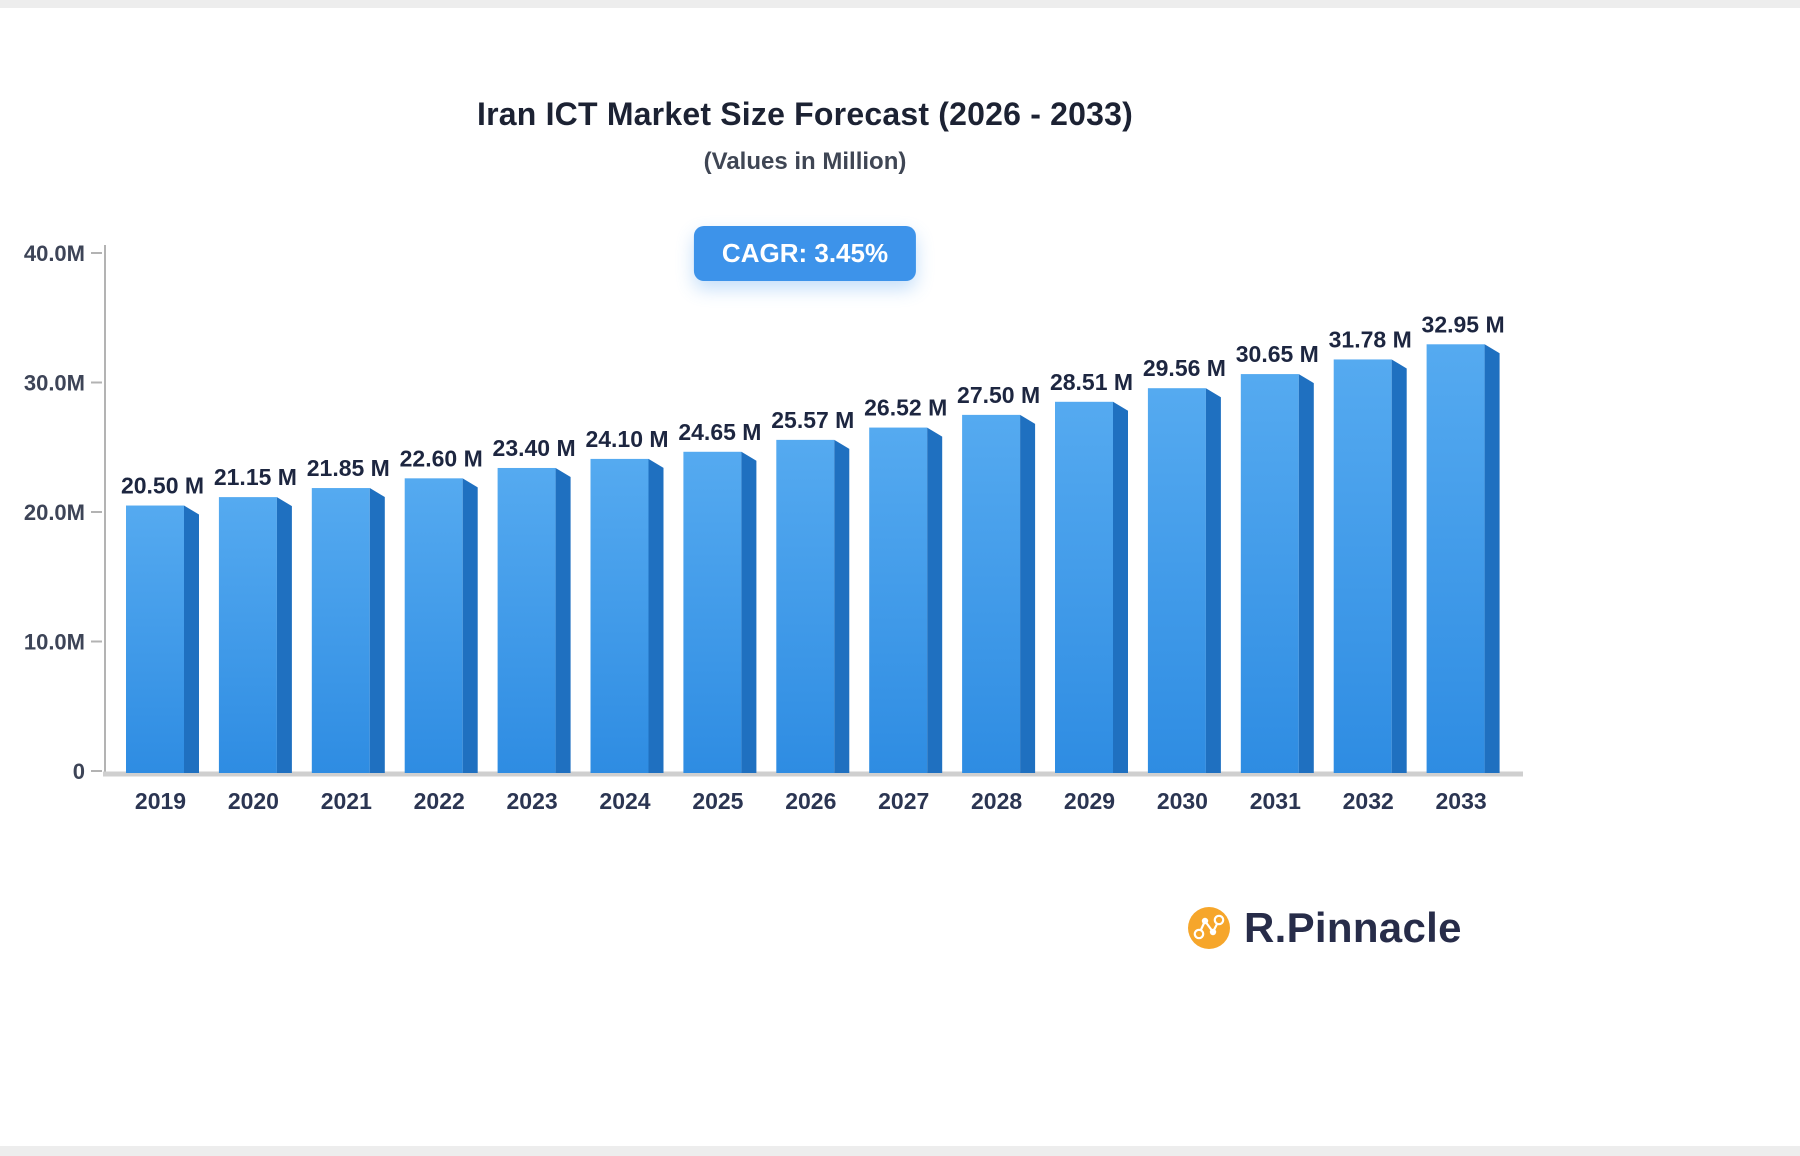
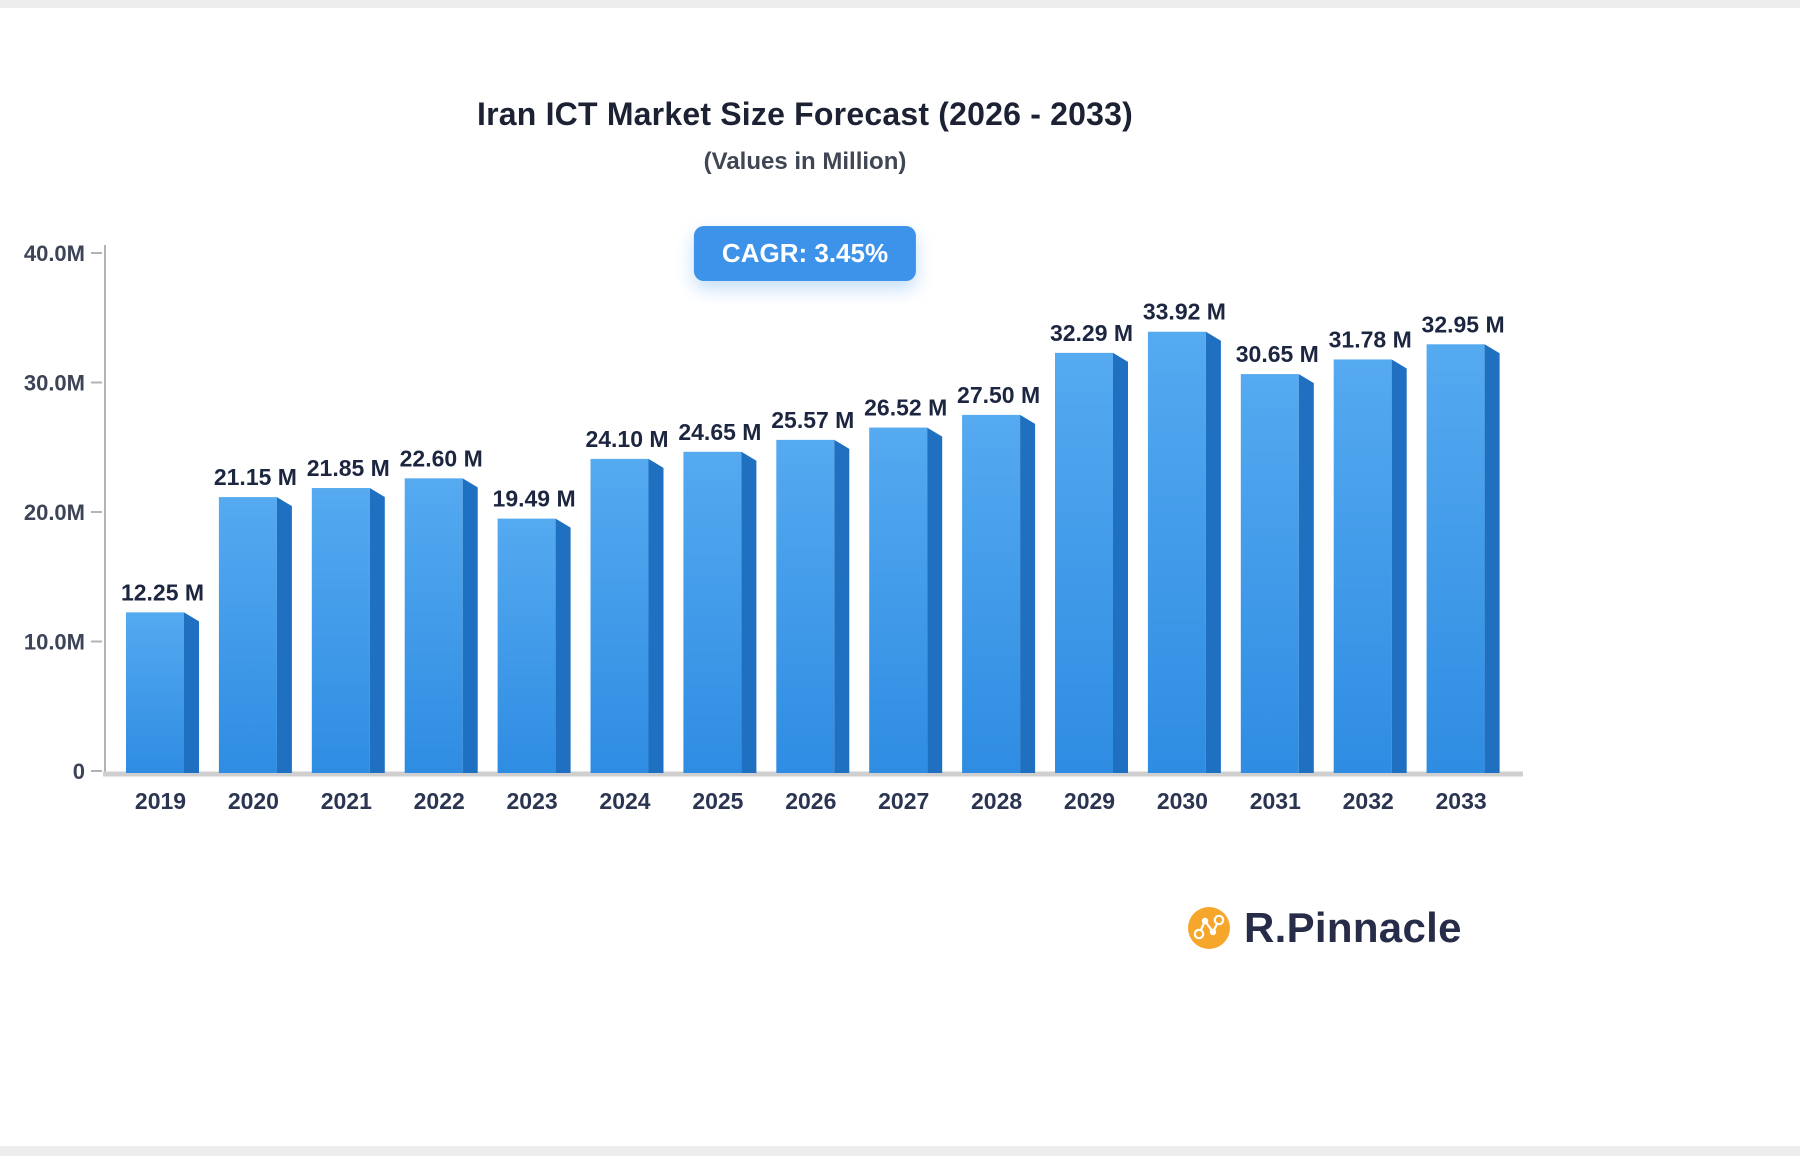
2019: 20.50 -> 12.25
2023: 23.40 -> 19.49
2029: 28.51 -> 32.29
2030: 29.56 -> 33.92
